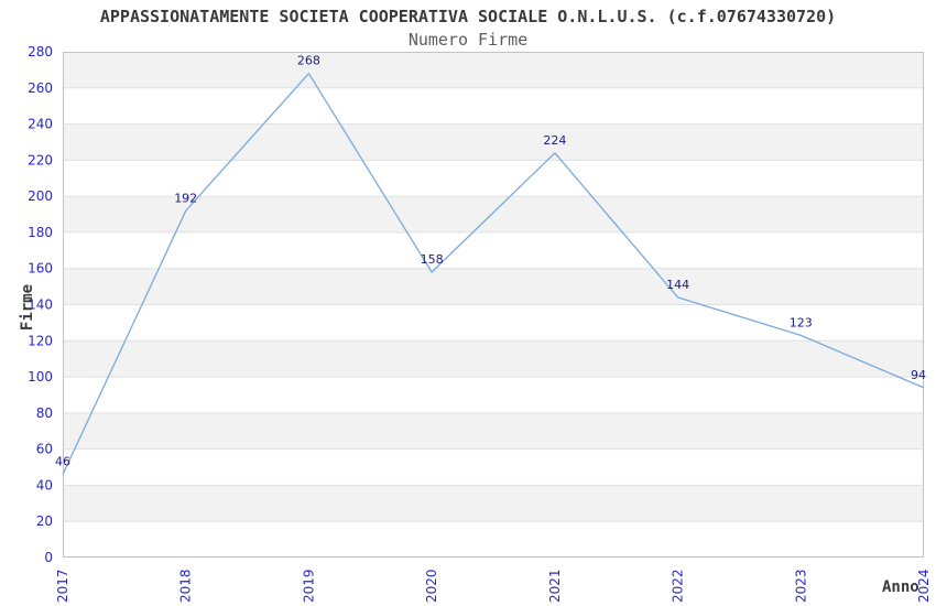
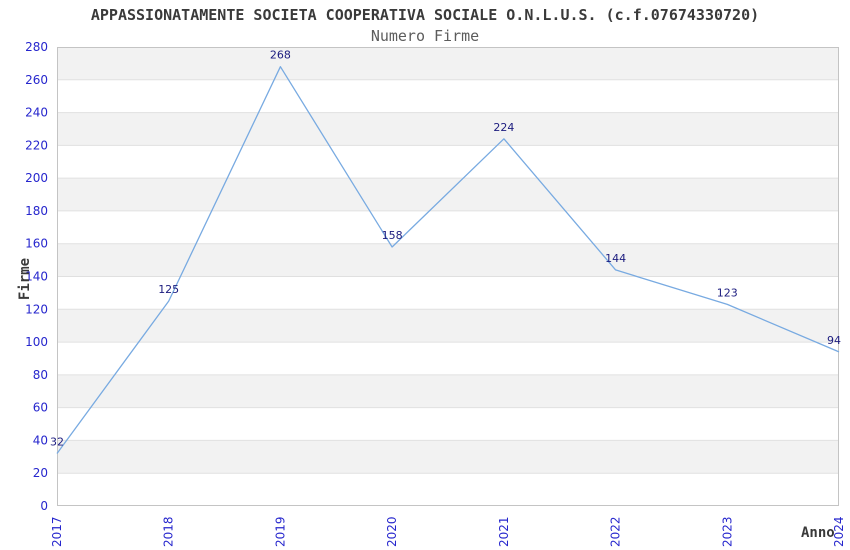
2017: 46 -> 32
2018: 192 -> 125
